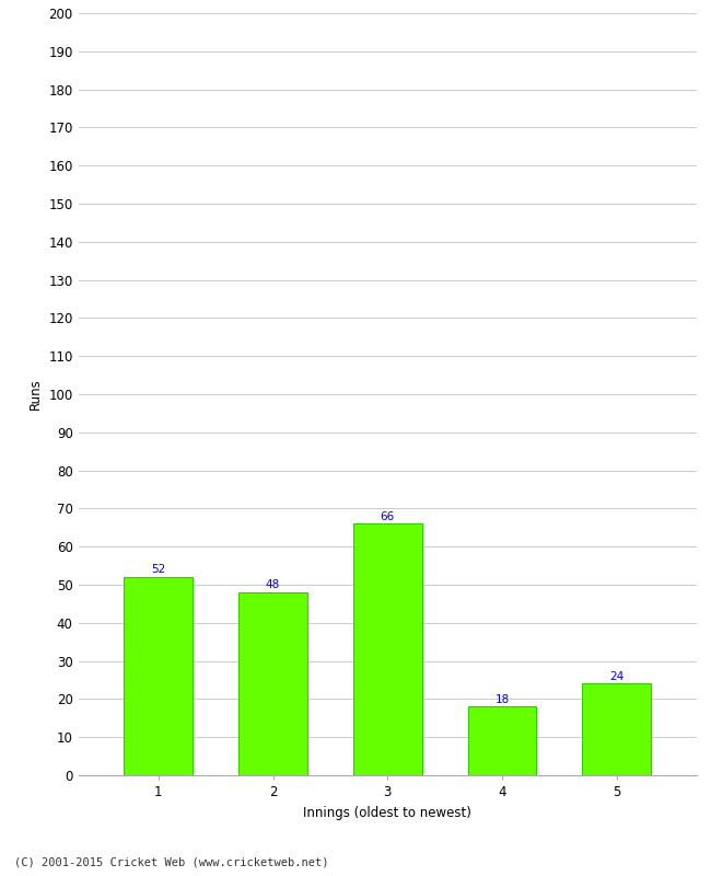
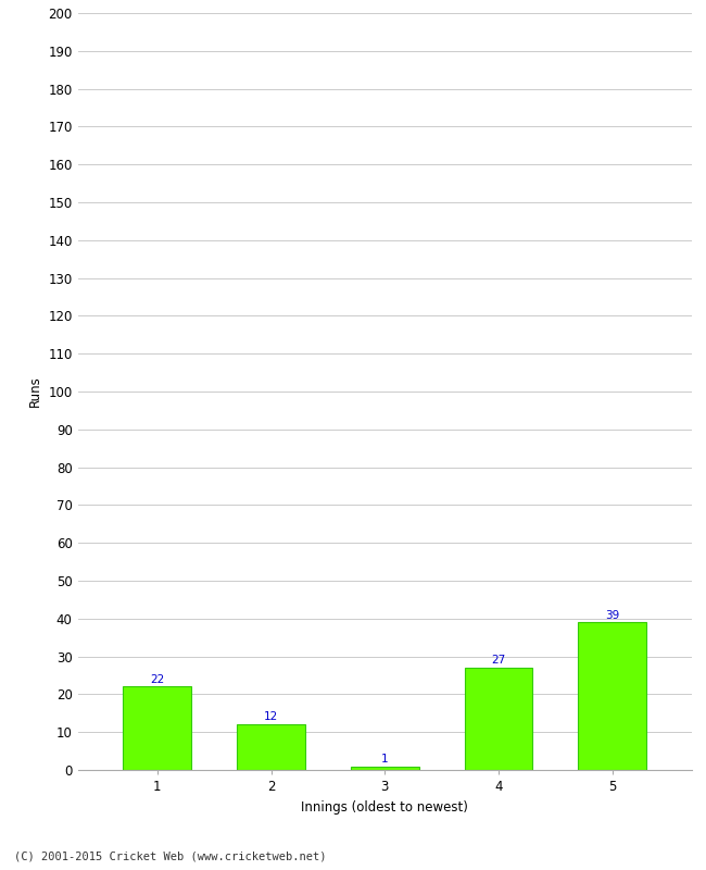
1: 52 -> 22
2: 48 -> 12
3: 66 -> 1
4: 18 -> 27
5: 24 -> 39
